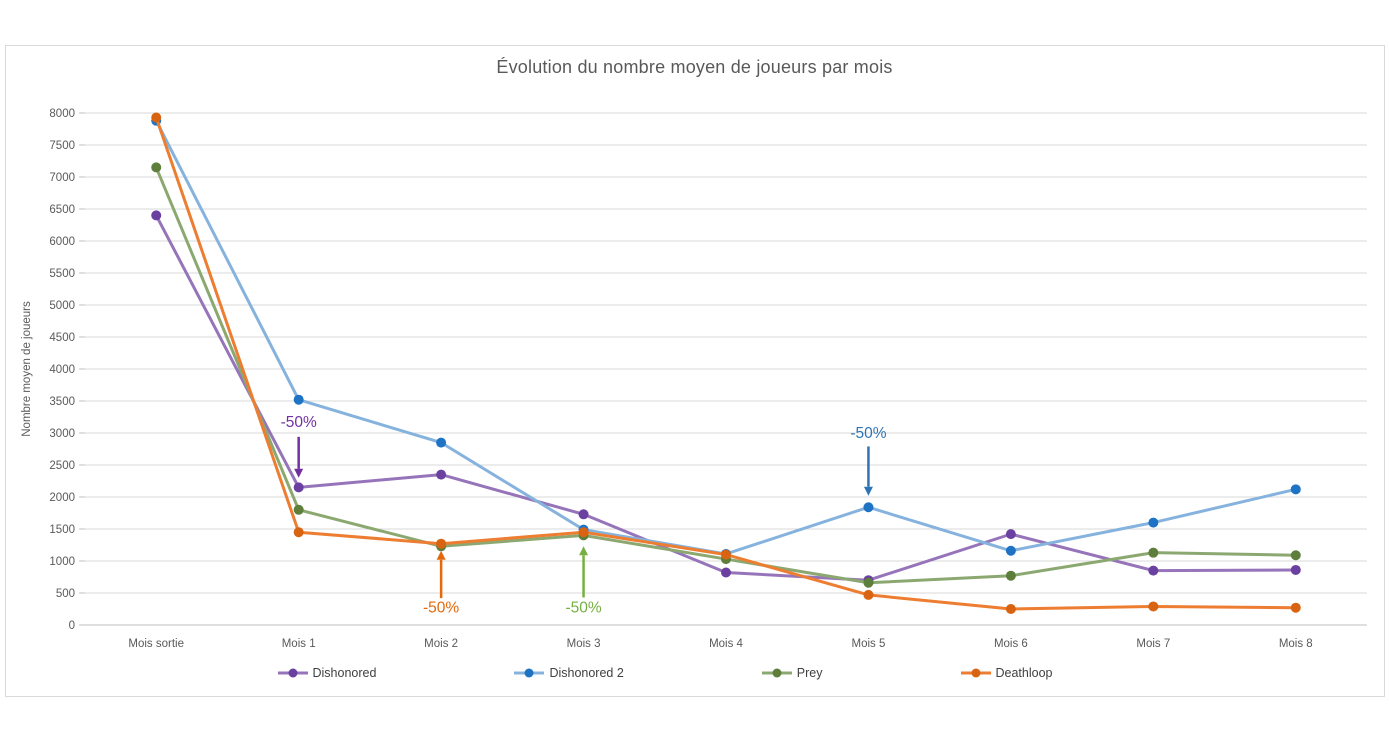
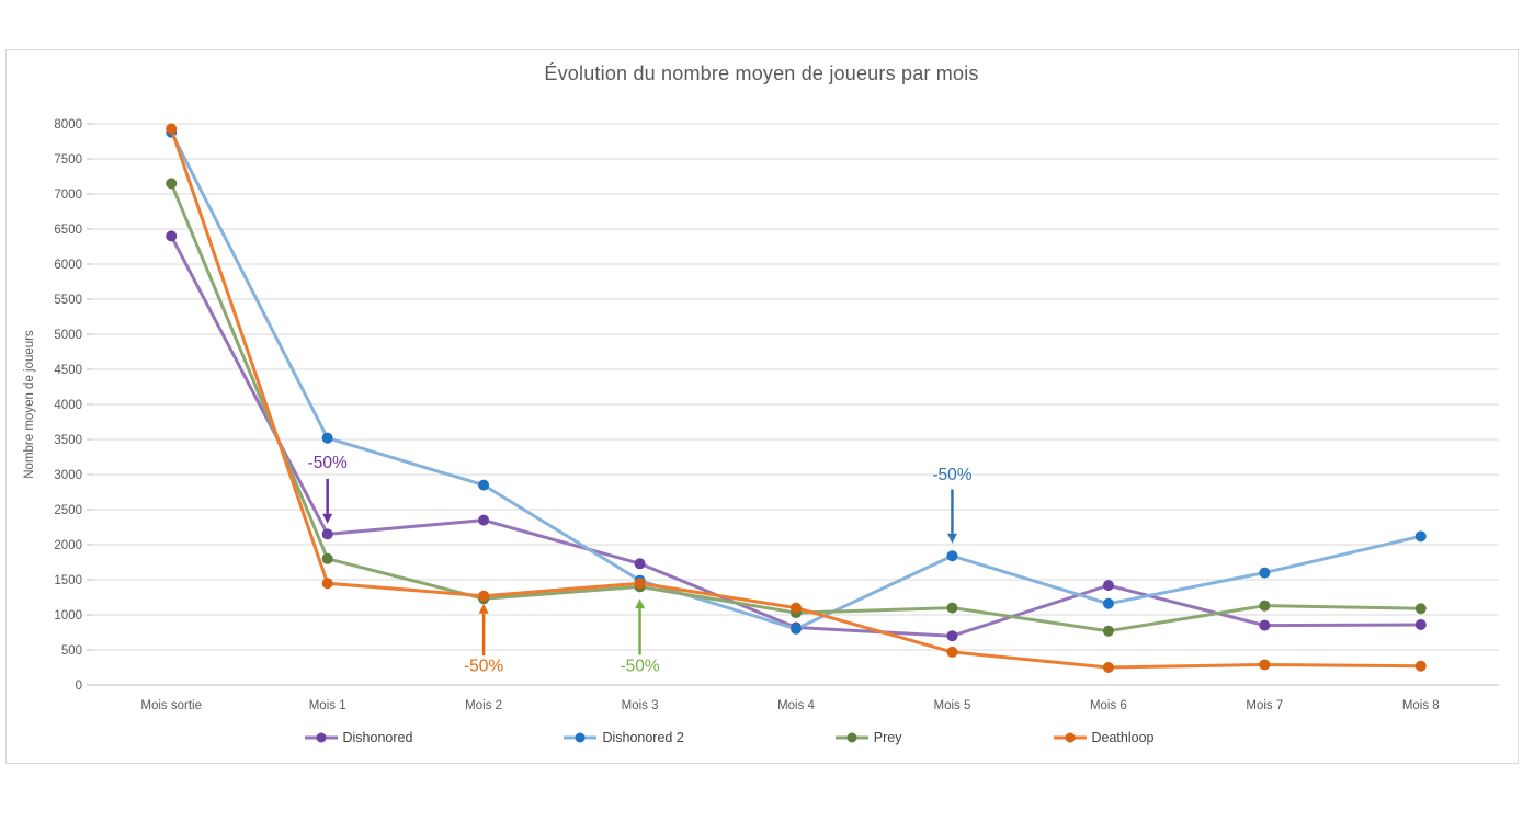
Dishonored 2/Mois 4: 1100 -> 800
Prey/Mois 5: 700 -> 1100
